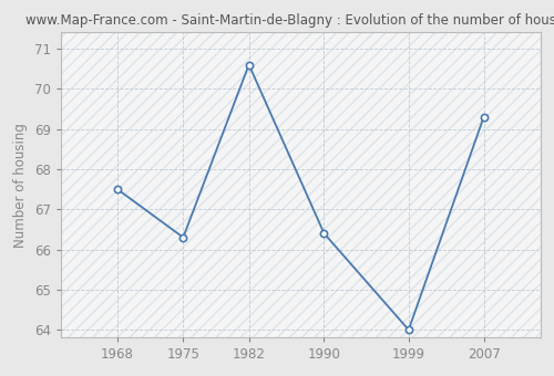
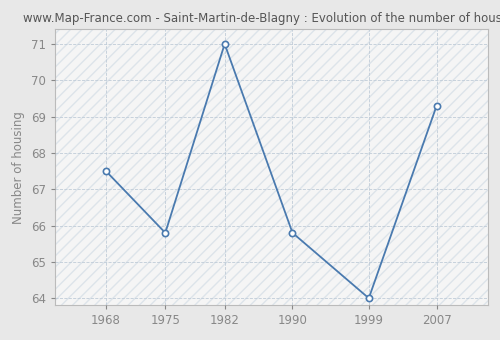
1975: 66.3 -> 65.8
1982: 70.6 -> 71.0
1990: 66.4 -> 65.8
